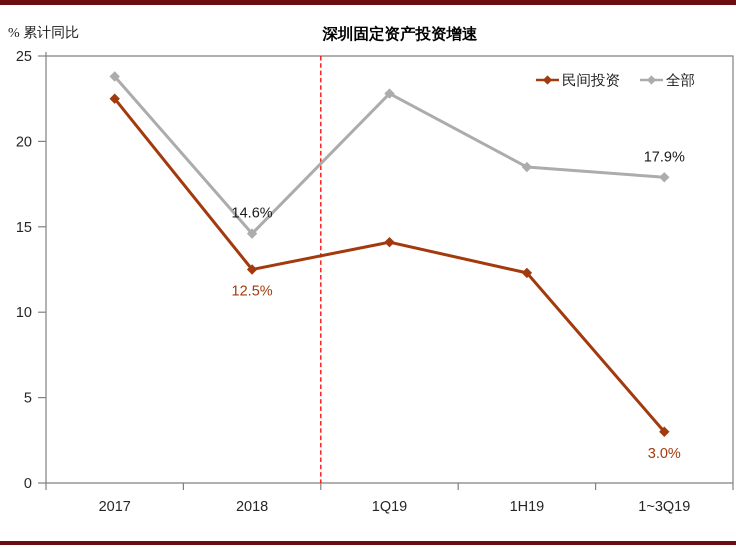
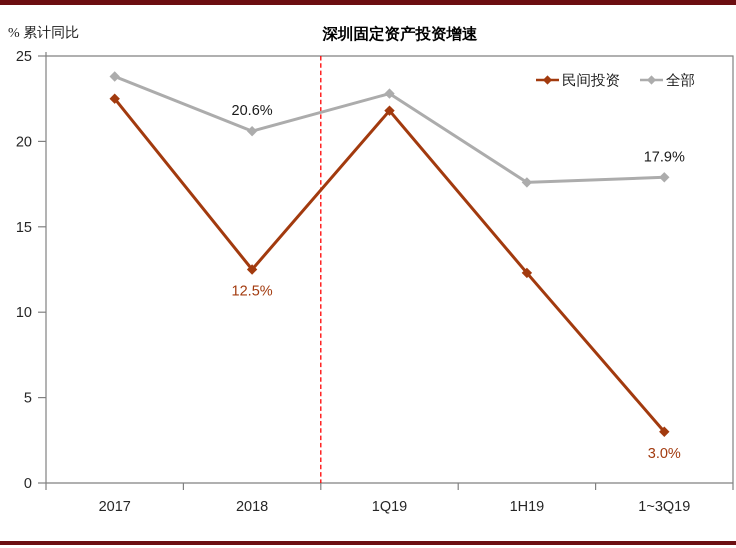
全部/2018: 14.6% -> 20.6%
民间投资/1Q19: 14.1 -> 21.8
全部/1H19: 18.5 -> 17.6
